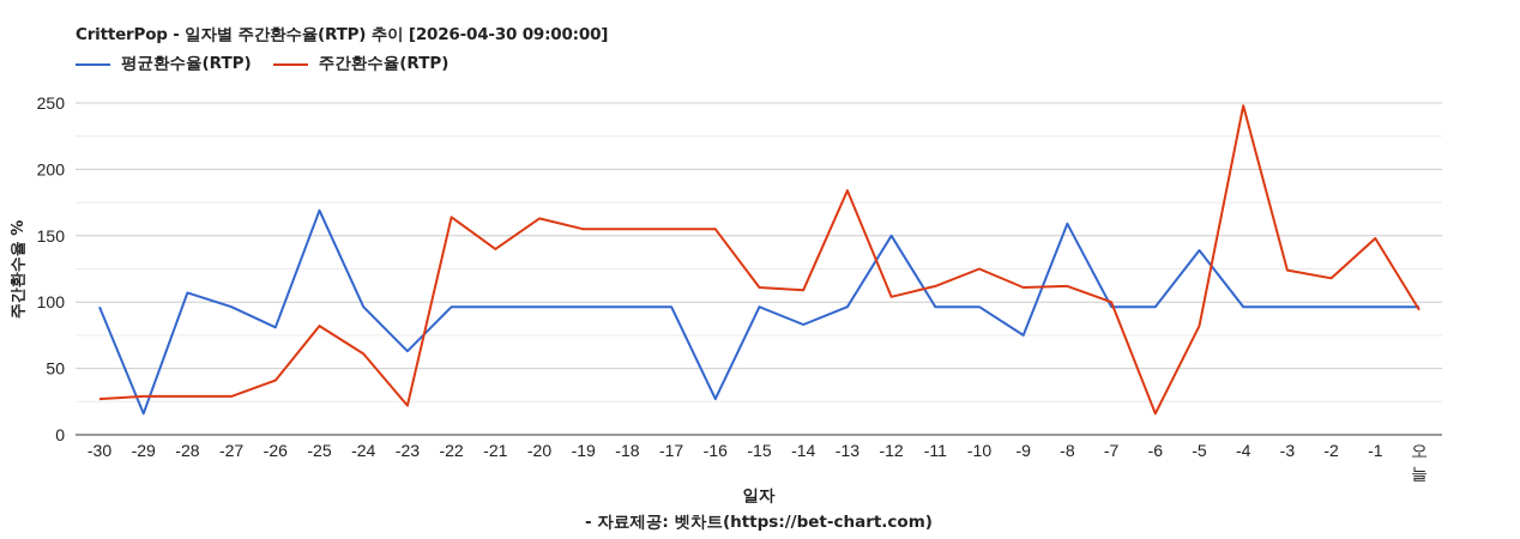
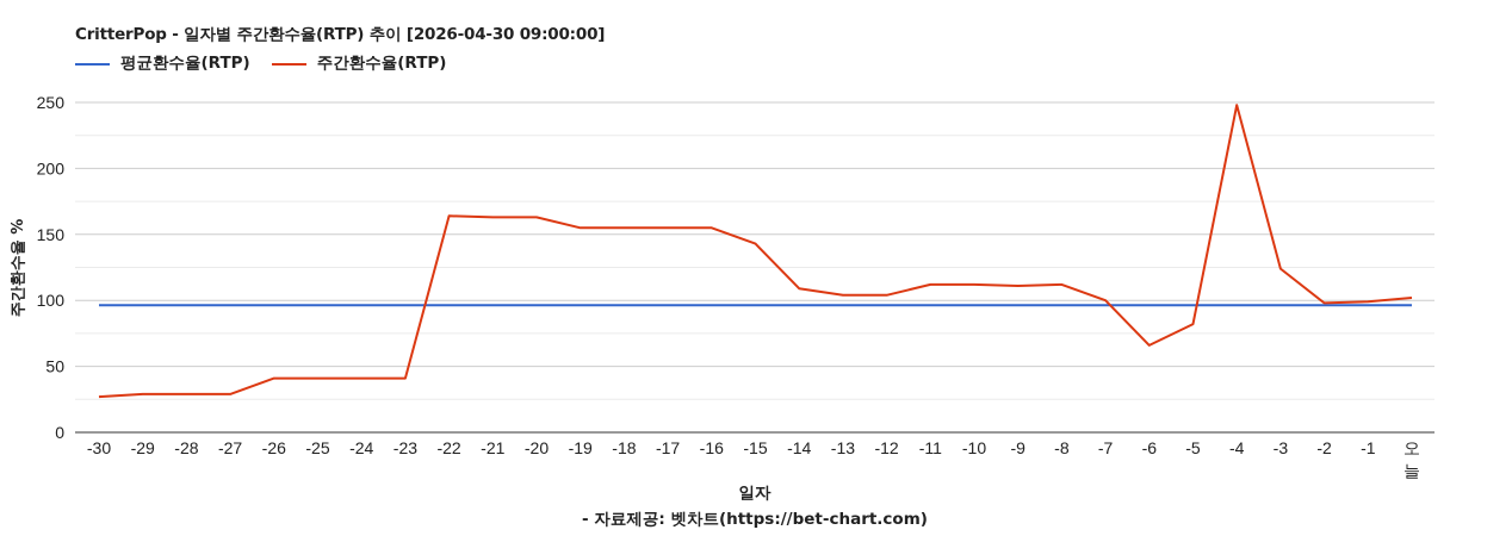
평균환수율(RTP)/-29: 16 -> 96
평균환수율(RTP)/-28: 107 -> 96
평균환수율(RTP)/-26: 81 -> 96
평균환수율(RTP)/-25: 169 -> 96
주간환수율(RTP)/-25: 82 -> 41
주간환수율(RTP)/-24: 61 -> 41
평균환수율(RTP)/-23: 63 -> 96
주간환수율(RTP)/-23: 22 -> 41
주간환수율(RTP)/-21: 140 -> 163
평균환수율(RTP)/-16: 27 -> 96
주간환수율(RTP)/-15: 111 -> 143
평균환수율(RTP)/-14: 83 -> 96
주간환수율(RTP)/-13: 184 -> 104
평균환수율(RTP)/-12: 150 -> 96
주간환수율(RTP)/-10: 125 -> 112
평균환수율(RTP)/-9: 75 -> 96
평균환수율(RTP)/-8: 159 -> 96
주간환수율(RTP)/-6: 16 -> 66
평균환수율(RTP)/-5: 139 -> 96
주간환수율(RTP)/-2: 118 -> 98
주간환수율(RTP)/-1: 148 -> 99
주간환수율(RTP)/오늘: 94 -> 102
